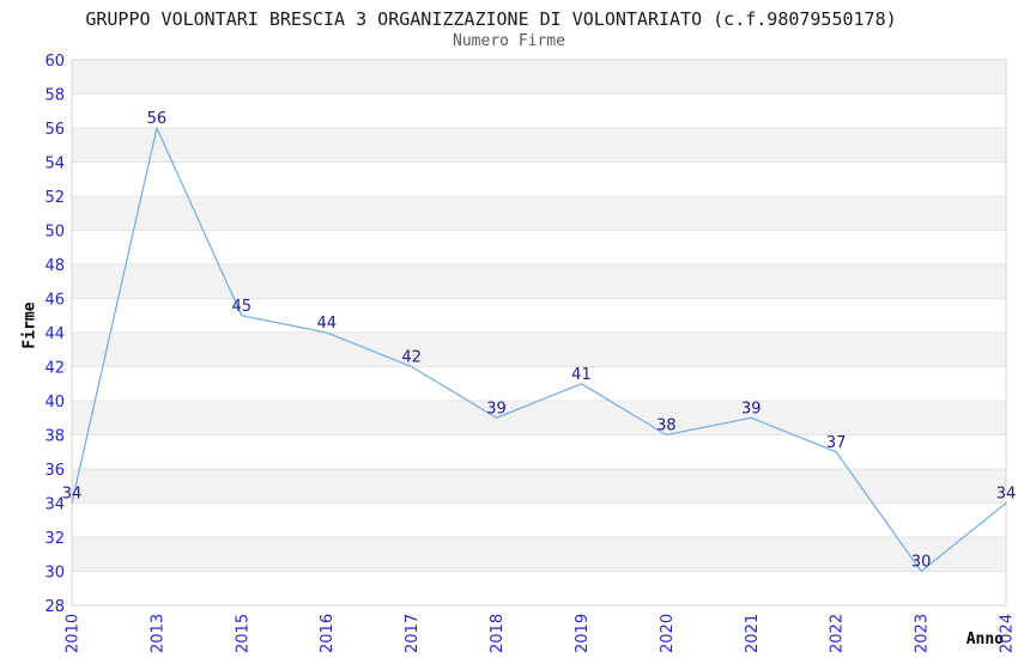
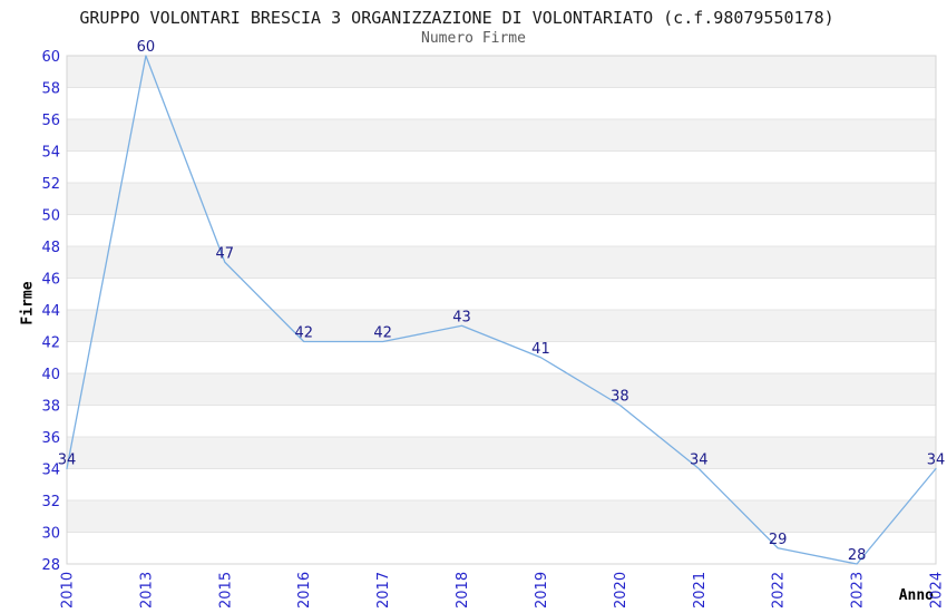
2013: 56 -> 60
2015: 45 -> 47
2016: 44 -> 42
2018: 39 -> 43
2021: 39 -> 34
2022: 37 -> 29
2023: 30 -> 28
